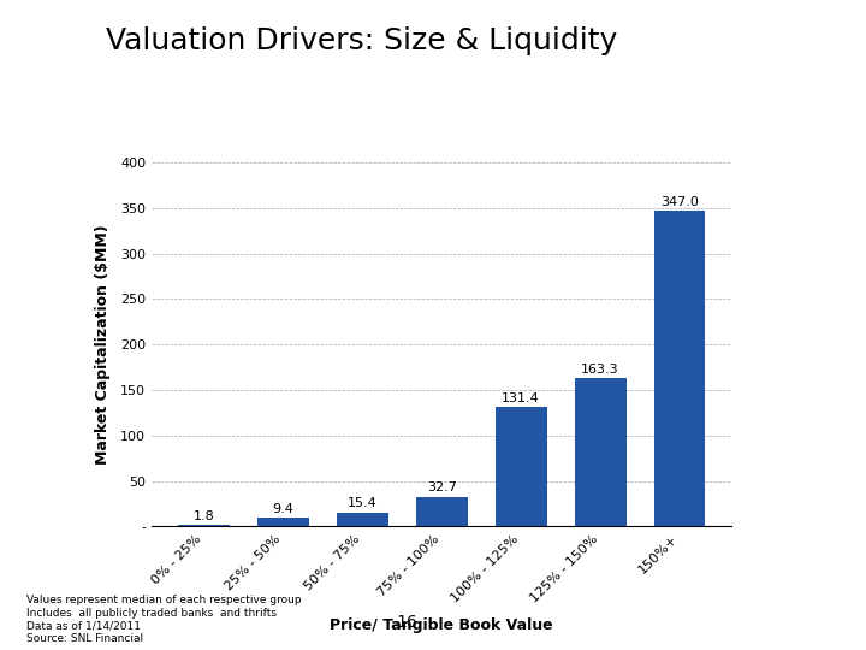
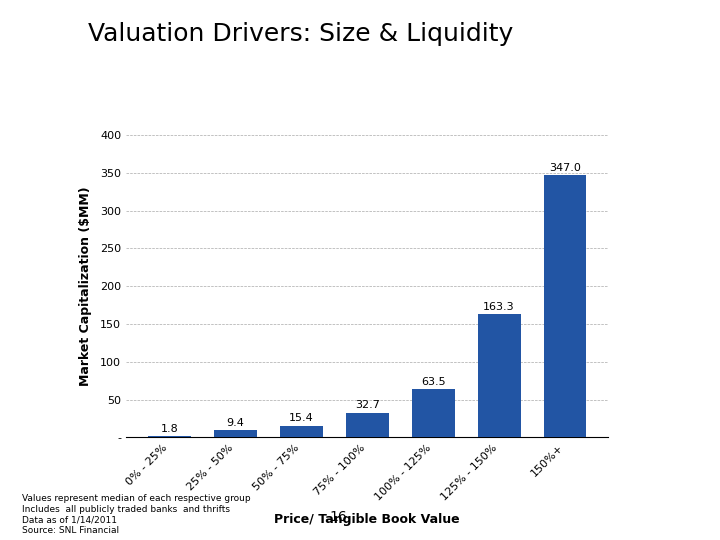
100% - 125%: 131.4 -> 63.5
